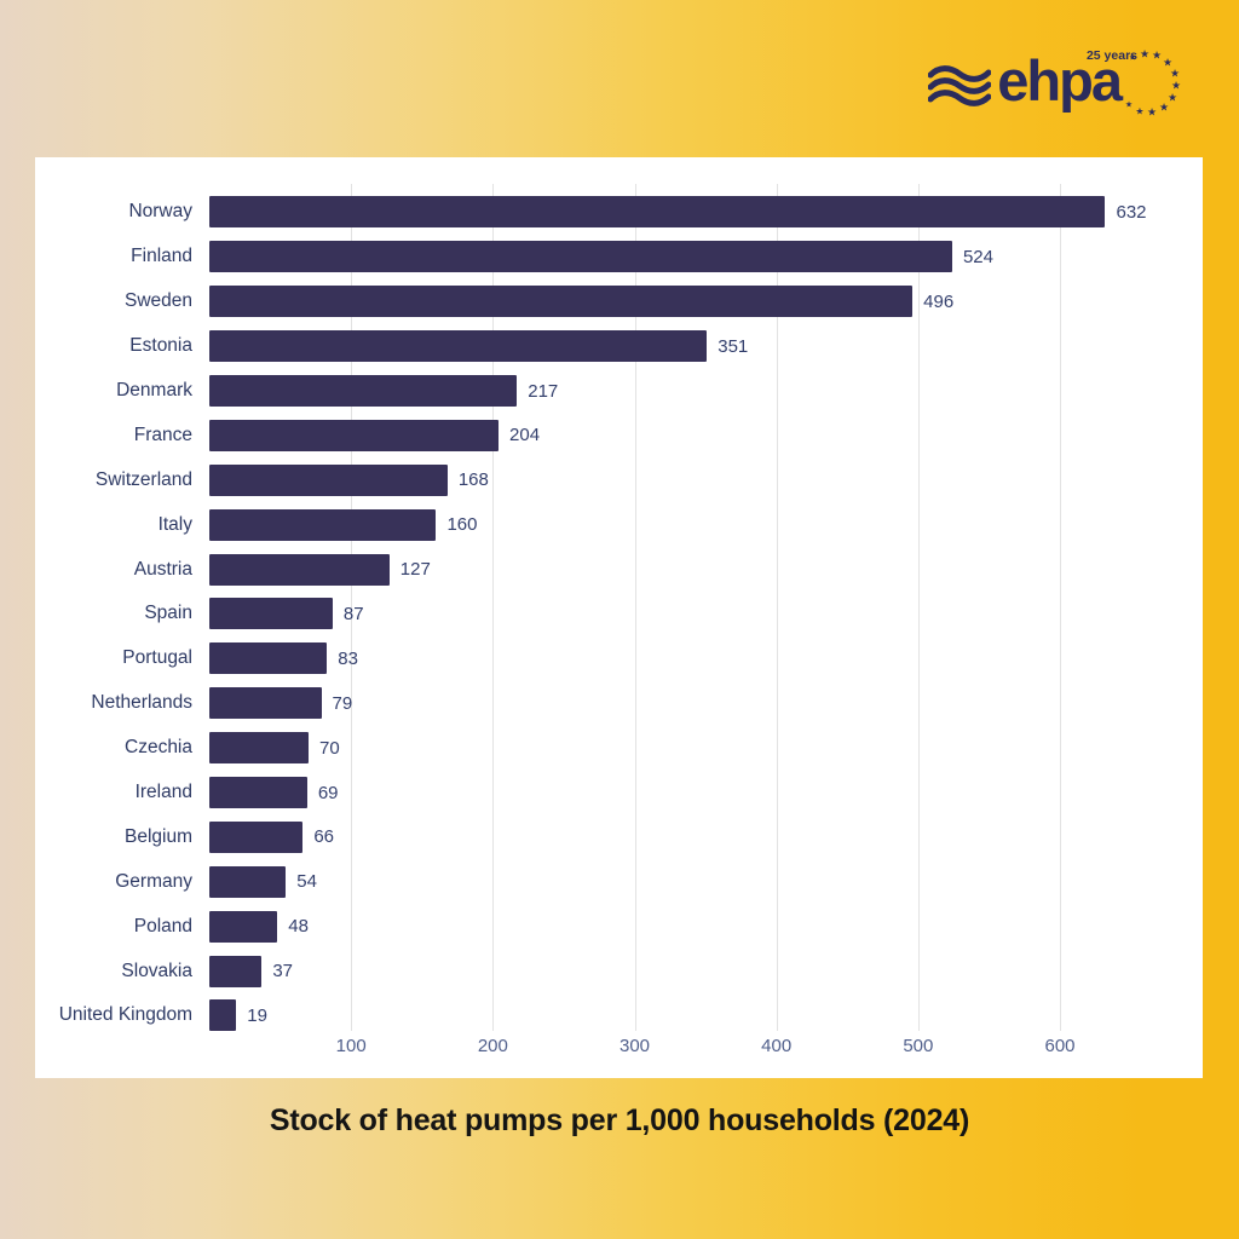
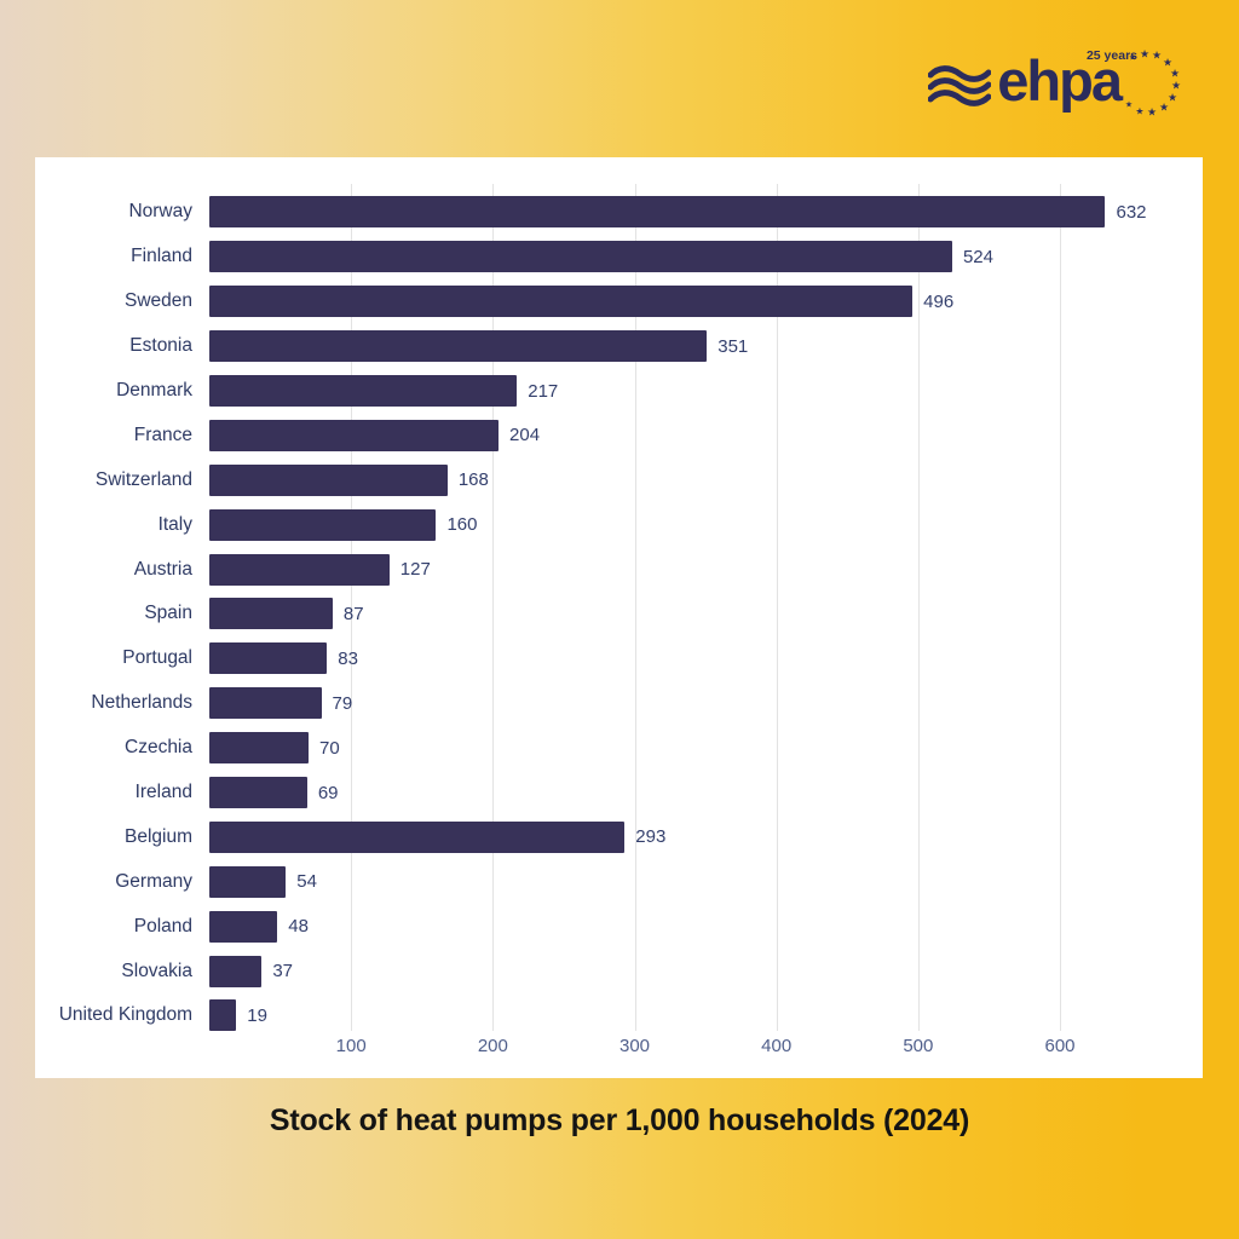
Belgium: 66 -> 293
